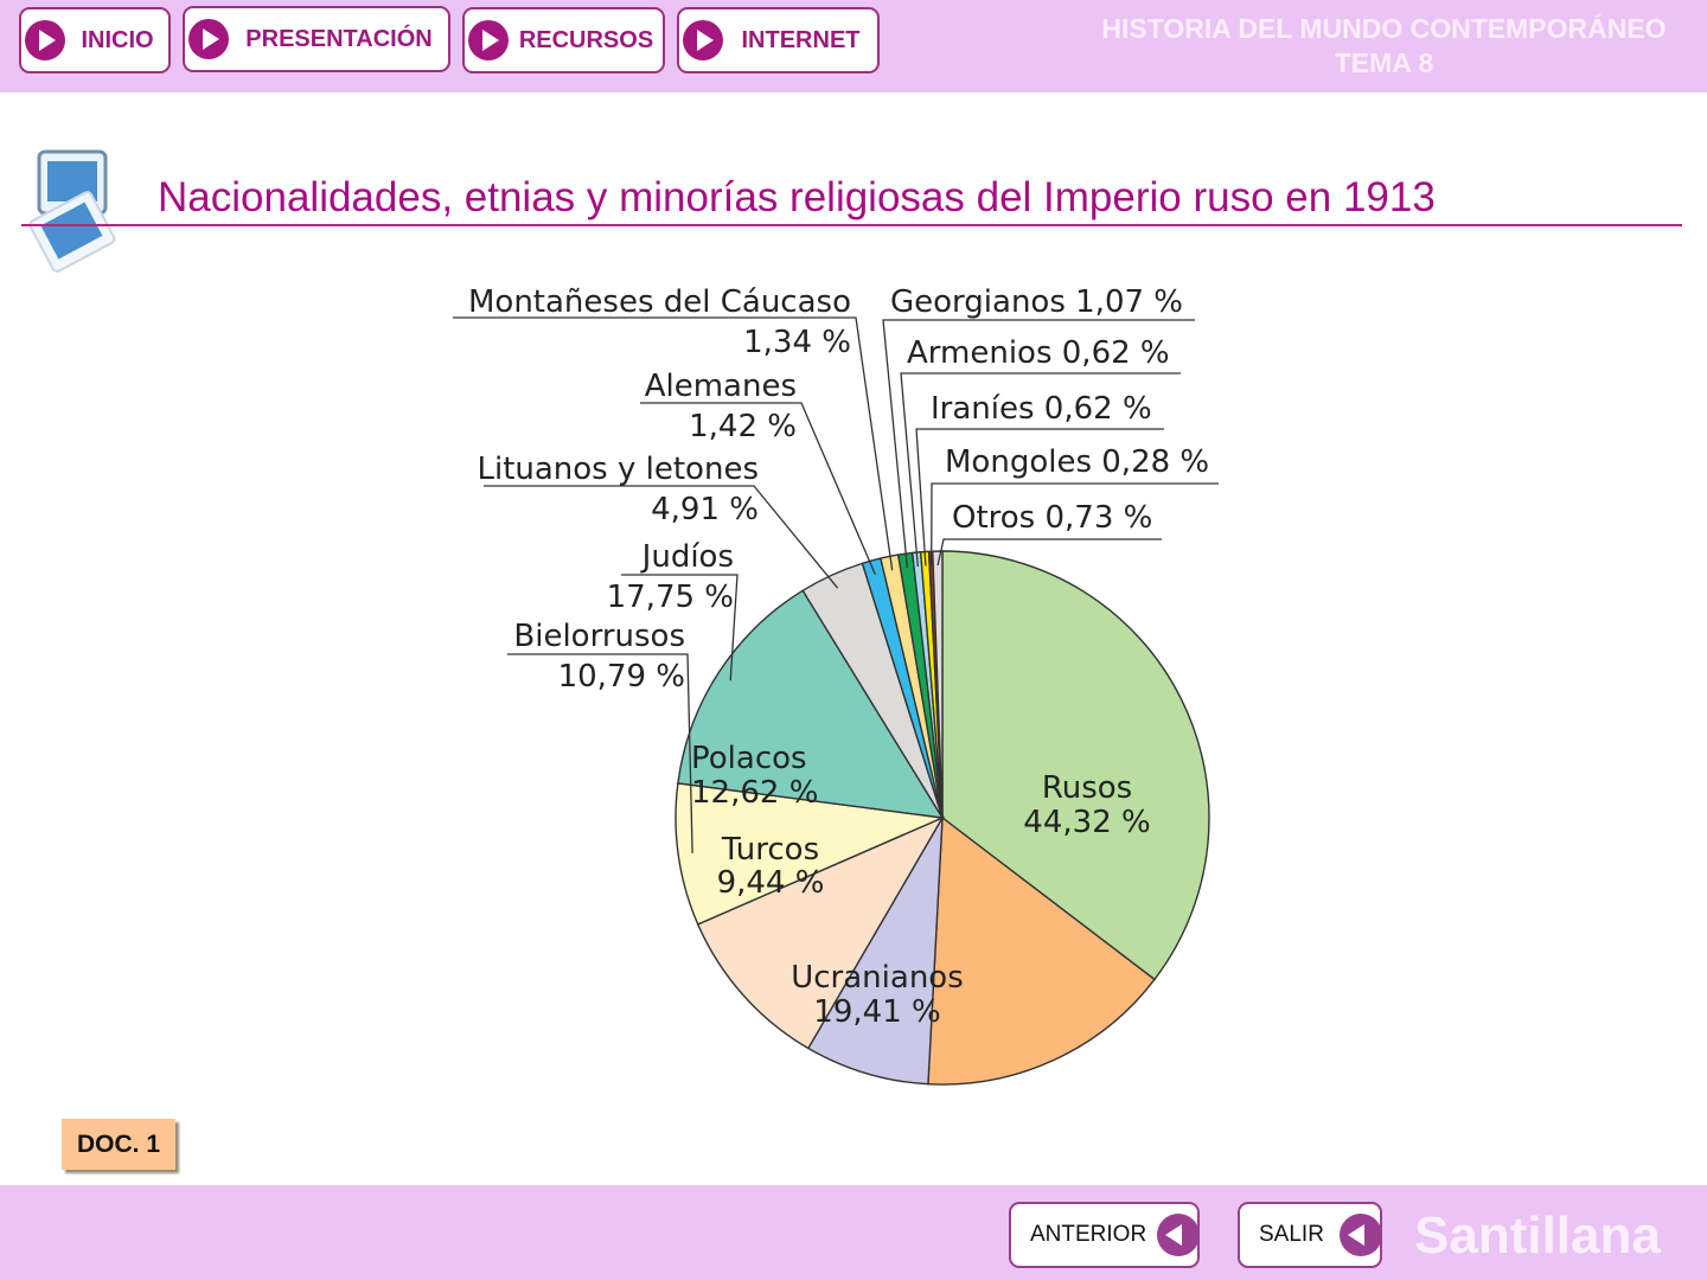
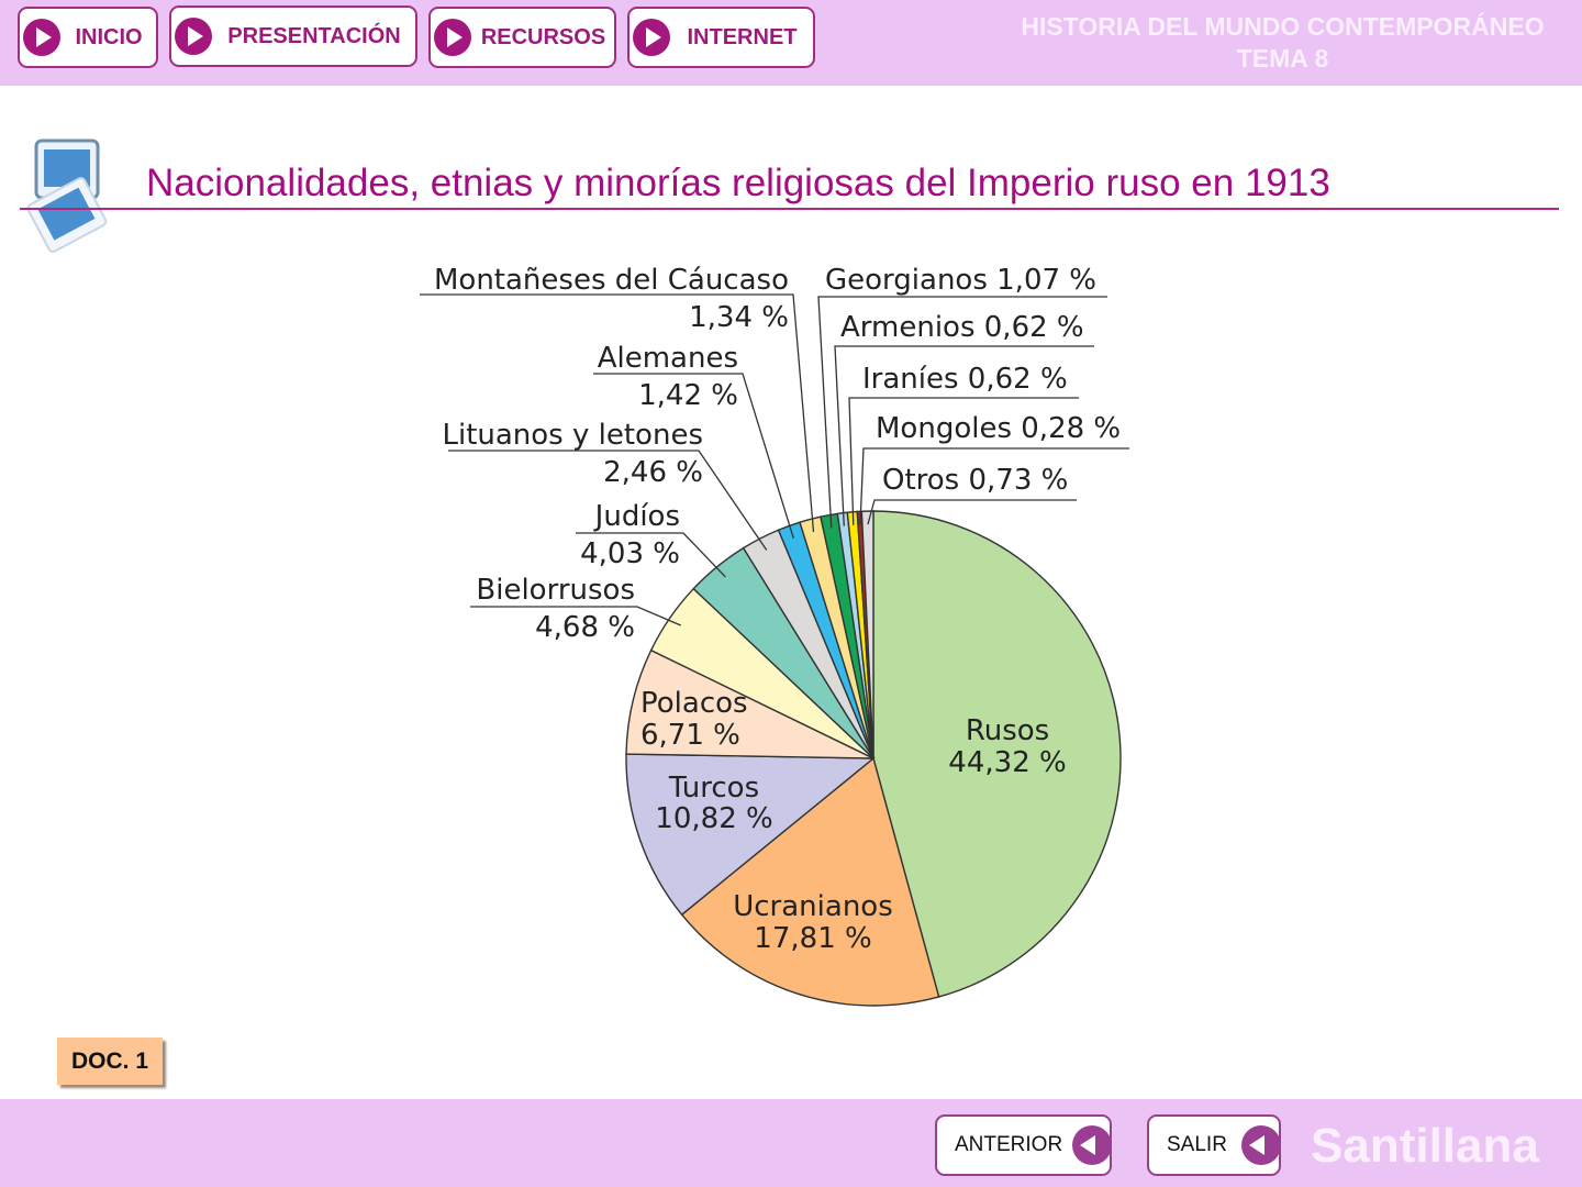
Ucranianos: 19,41 -> 17,81
Turcos: 9,44 -> 10,82
Polacos: 12,62 -> 6,71
Bielorrusos: 10,79 -> 4,68
Judíos: 17,75 -> 4,03
Lituanos y letones: 4,91 -> 2,46
